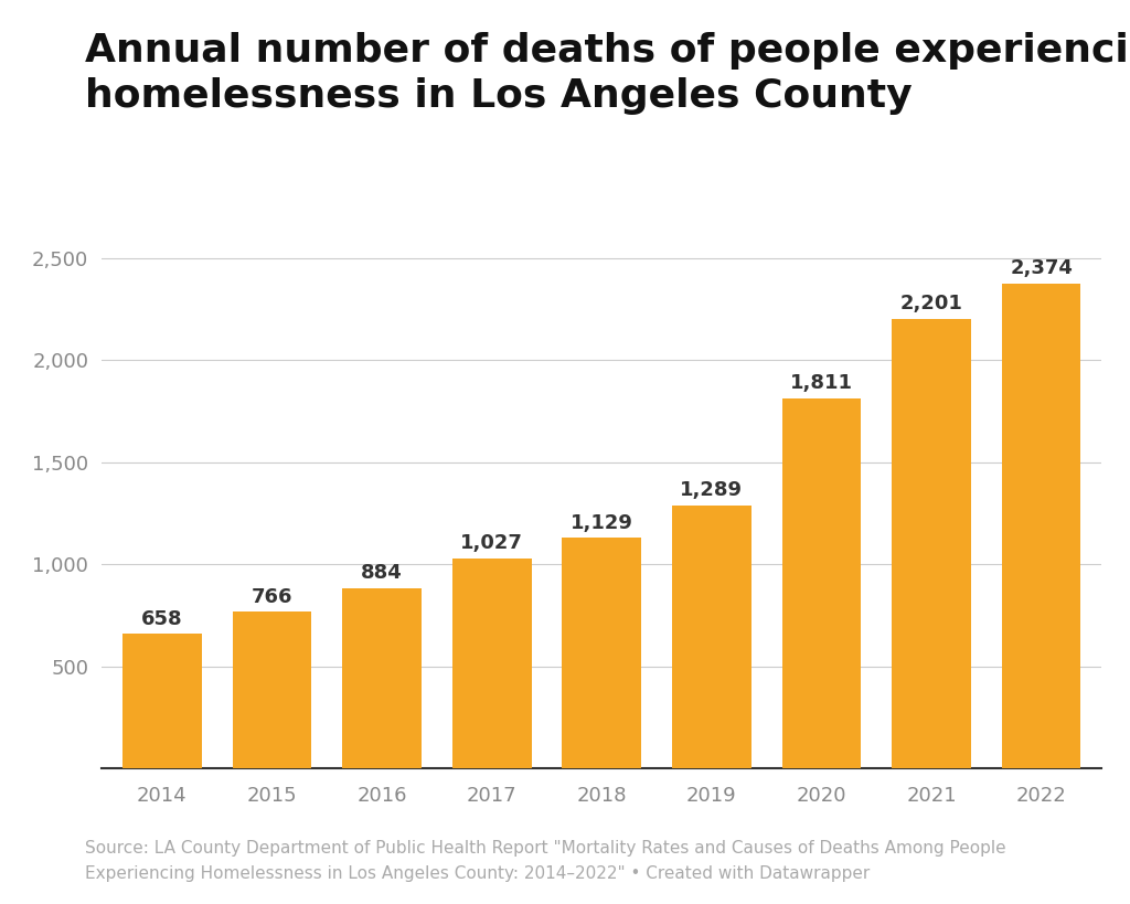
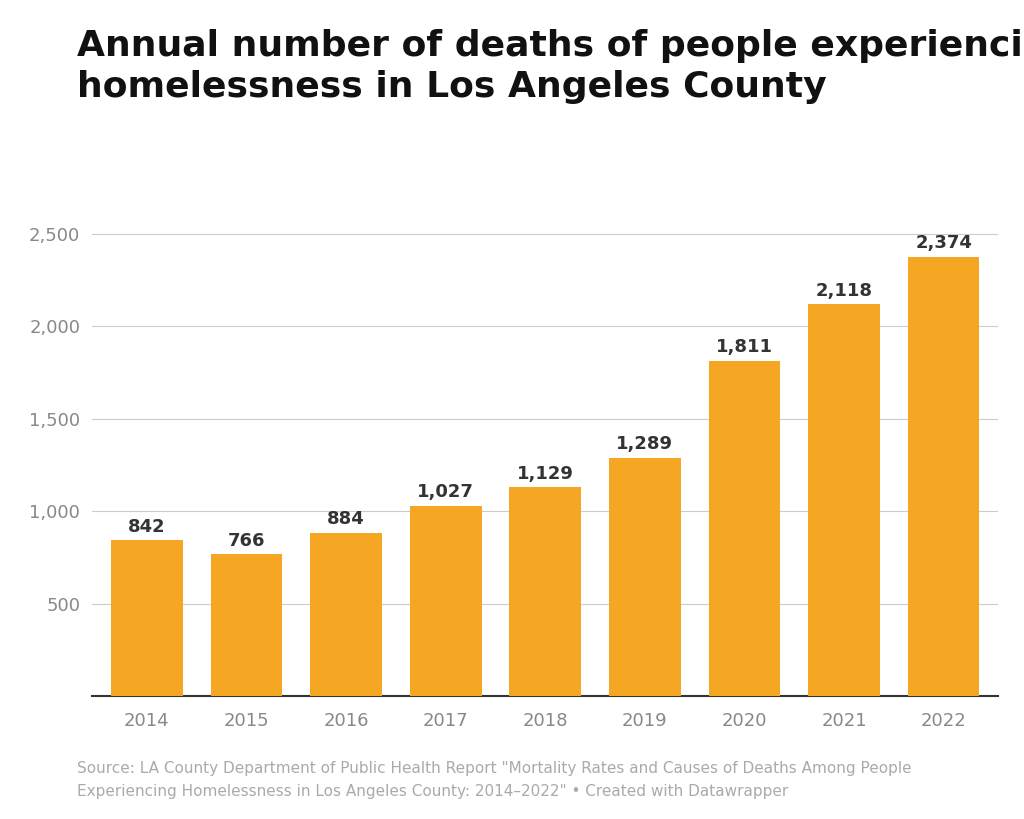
2014: 658 -> 842
2021: 2,201 -> 2,118
